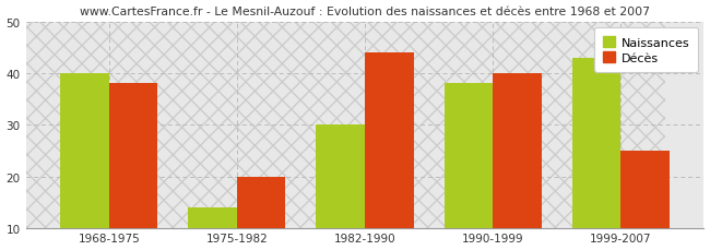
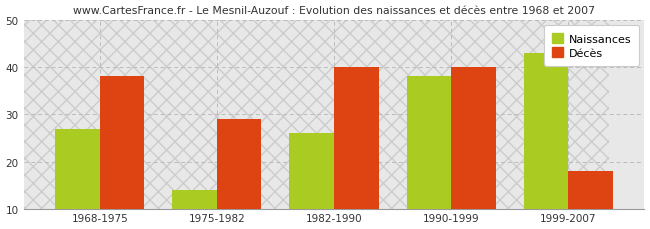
Naissances/1968-1975: 40 -> 27
Décès/1975-1982: 20 -> 29
Naissances/1982-1990: 30 -> 26
Décès/1982-1990: 44 -> 40
Décès/1999-2007: 25 -> 18
